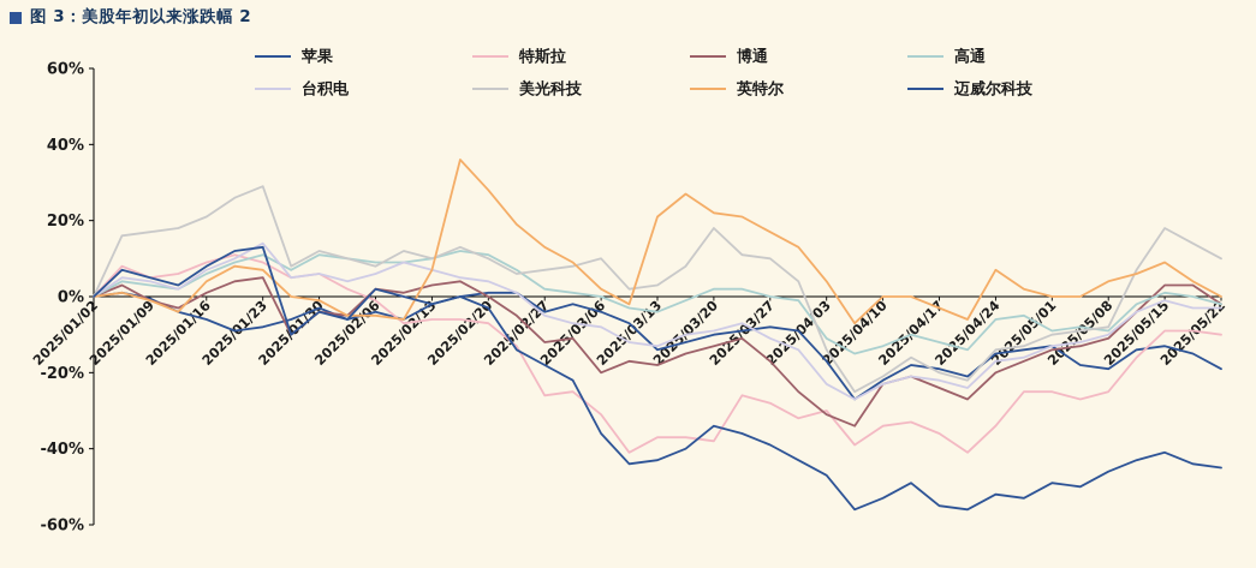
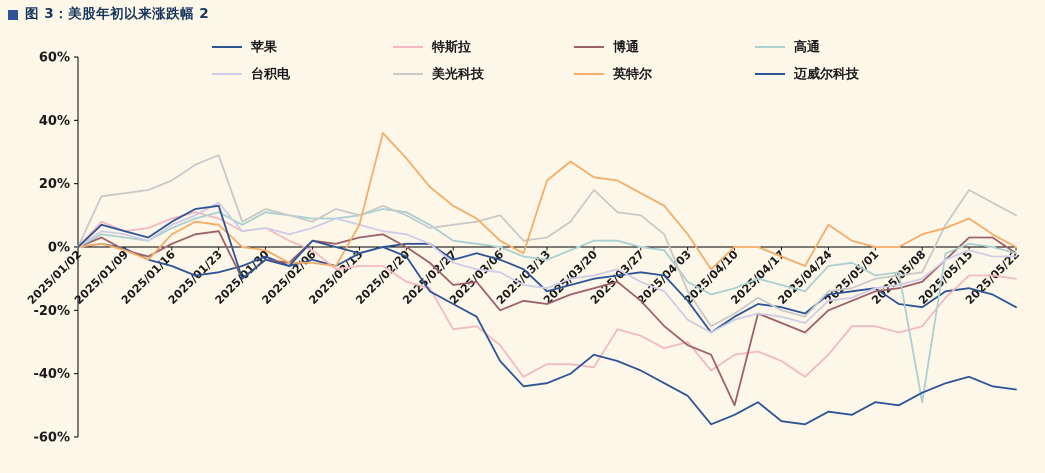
特斯拉/2025/02/20: -7% -> -11%
博通/2025/04/10: -23% -> -50%
高通/2025/05/08: -9% -> -49%
